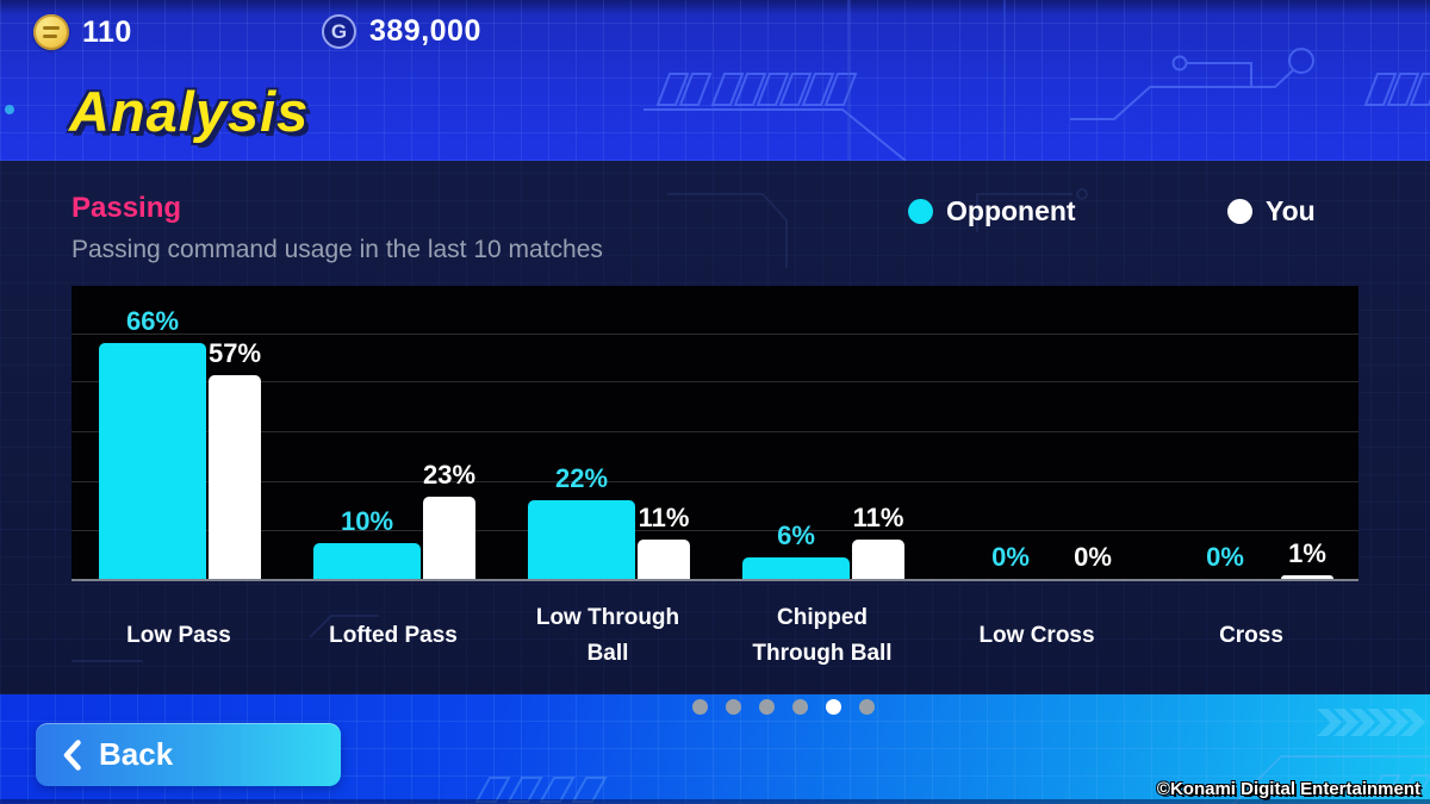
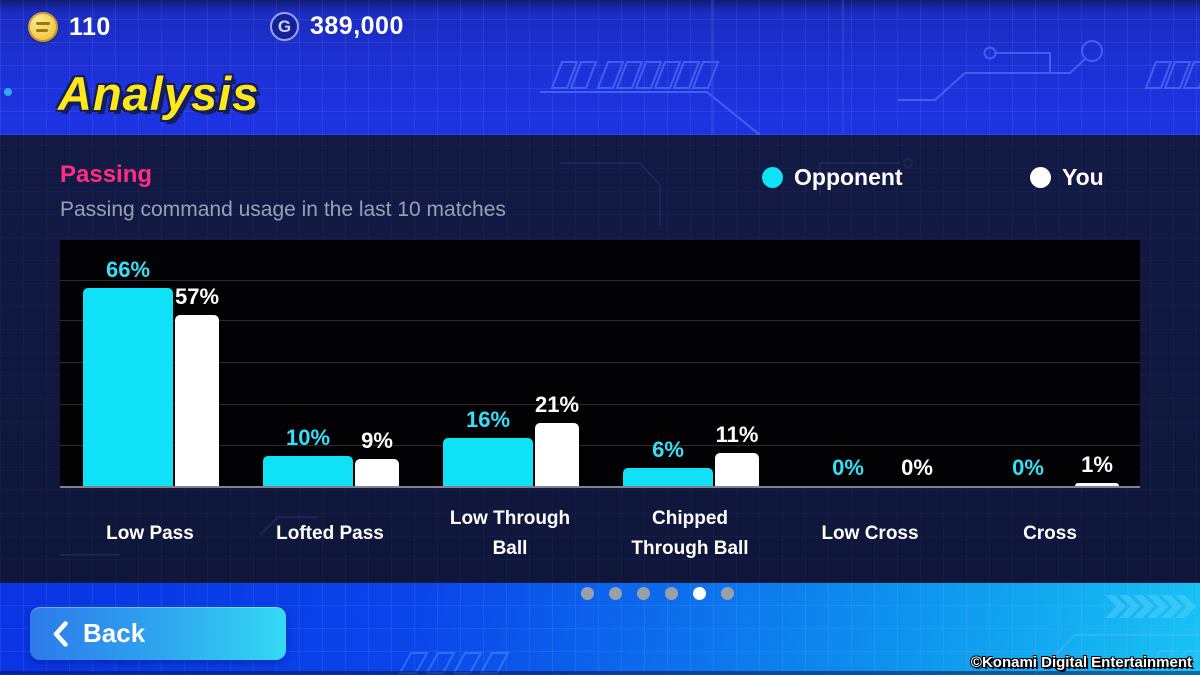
You/Lofted Pass: 23% -> 9%
Opponent/Low Through Ball: 22% -> 16%
You/Low Through Ball: 11% -> 21%
